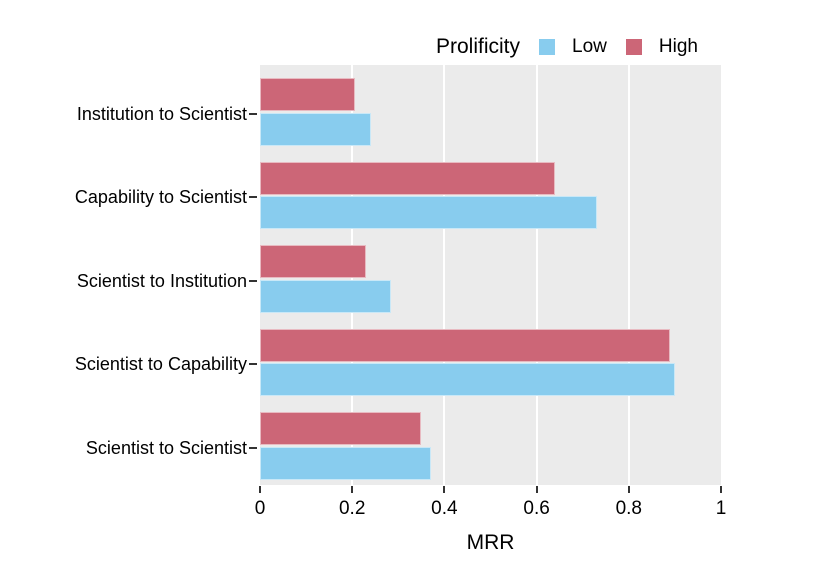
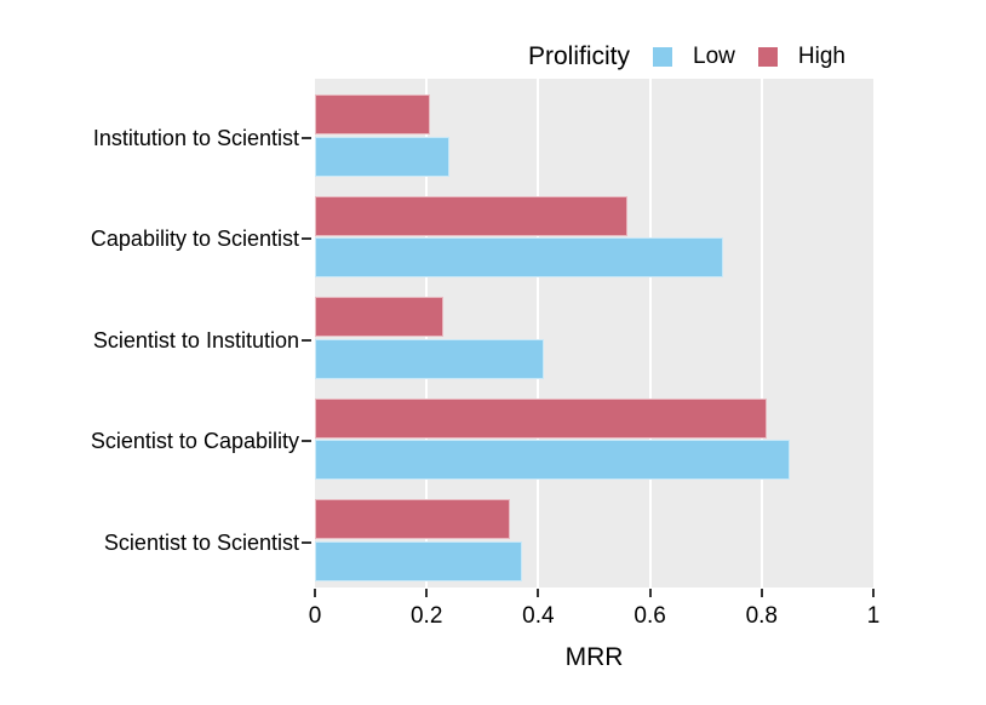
High/Capability to Scientist: 0.64 -> 0.56
Low/Scientist to Institution: 0.28 -> 0.41
Low/Scientist to Capability: 0.90 -> 0.85
High/Scientist to Capability: 0.89 -> 0.81
